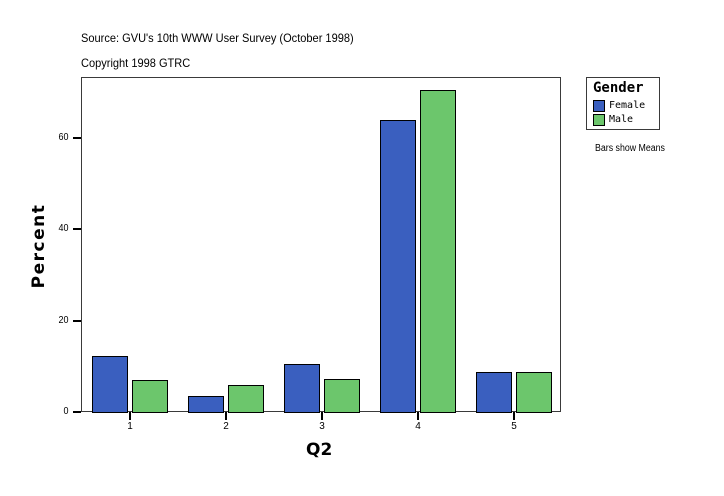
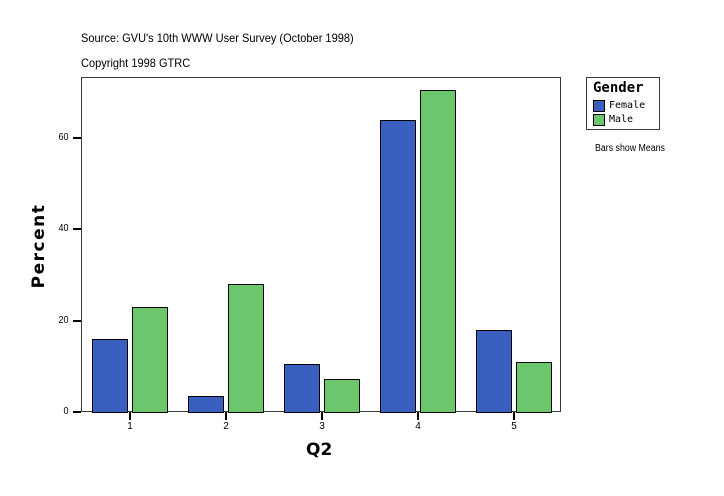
Female/1: 12 -> 16
Male/1: 7 -> 23
Male/2: 6 -> 28
Female/5: 9 -> 18
Male/5: 9 -> 11
